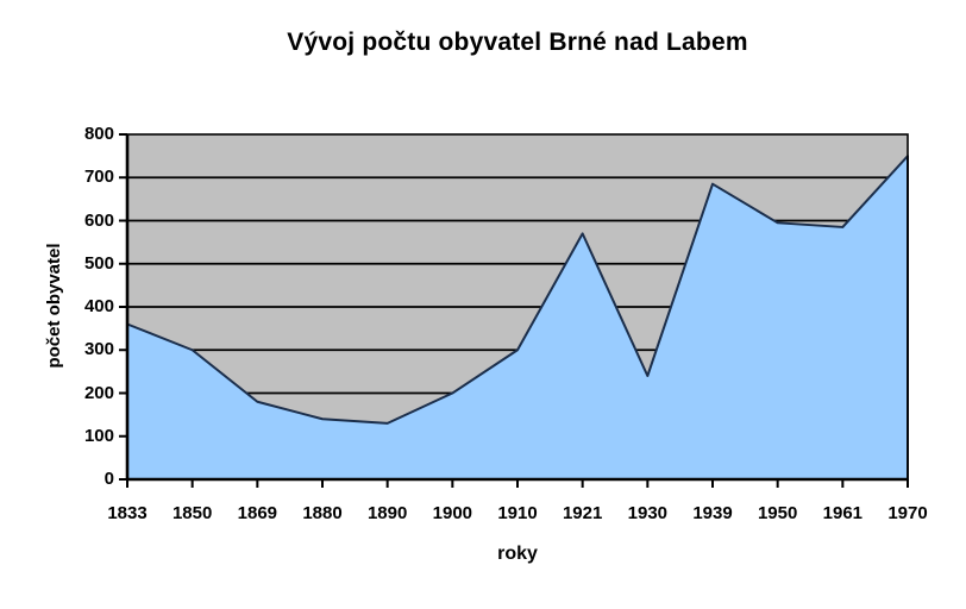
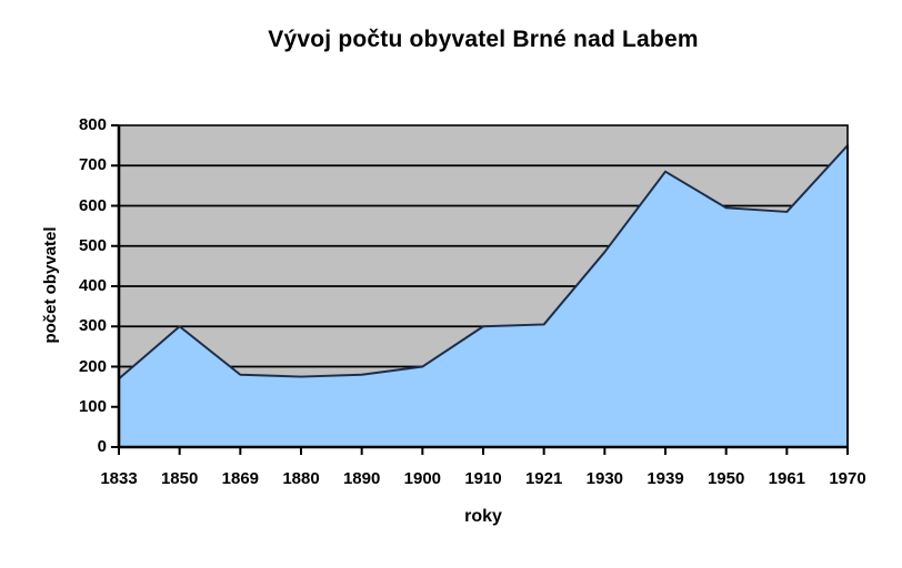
1833: 360 -> 170
1880: 140 -> 180
1890: 130 -> 180
1921: 570 -> 300
1930: 240 -> 480
